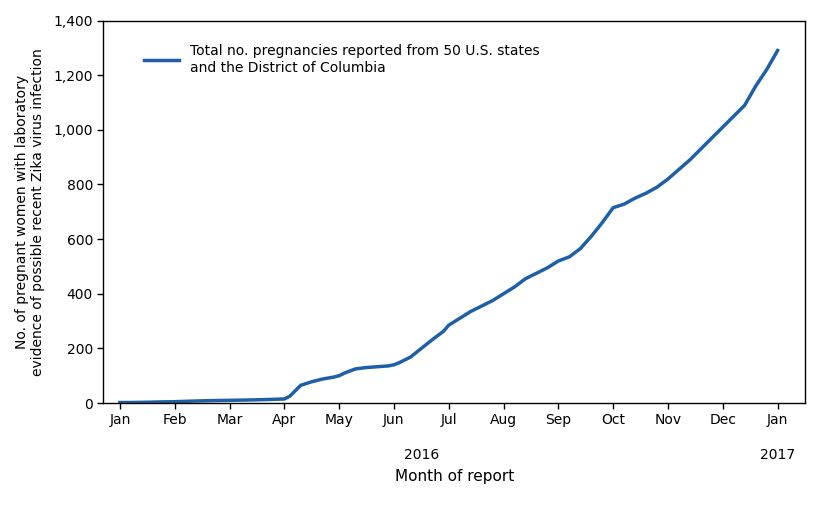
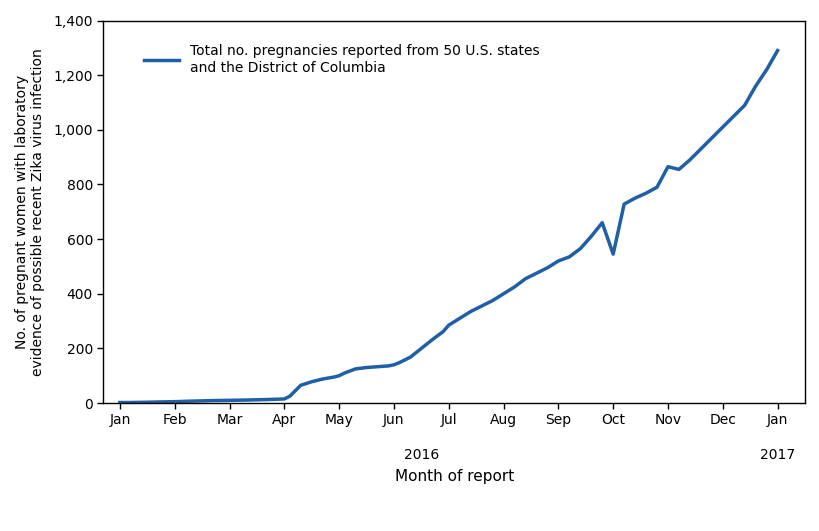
Oct: 715 -> 545
Nov: 820 -> 865
